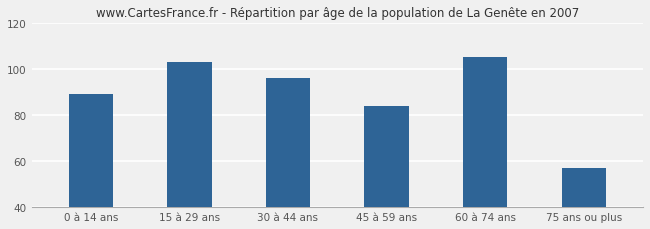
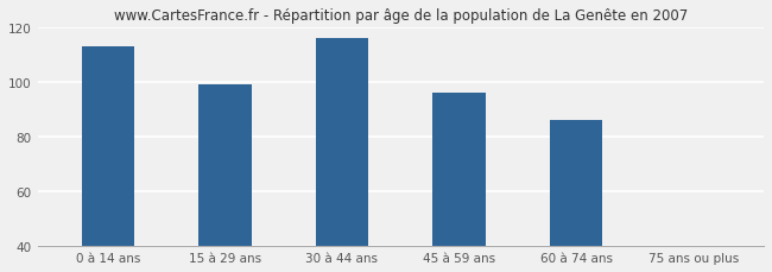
0 à 14 ans: 89 -> 113
15 à 29 ans: 103 -> 99
30 à 44 ans: 96 -> 116
45 à 59 ans: 84 -> 96
60 à 74 ans: 105 -> 86
75 ans ou plus: 57 -> 40
